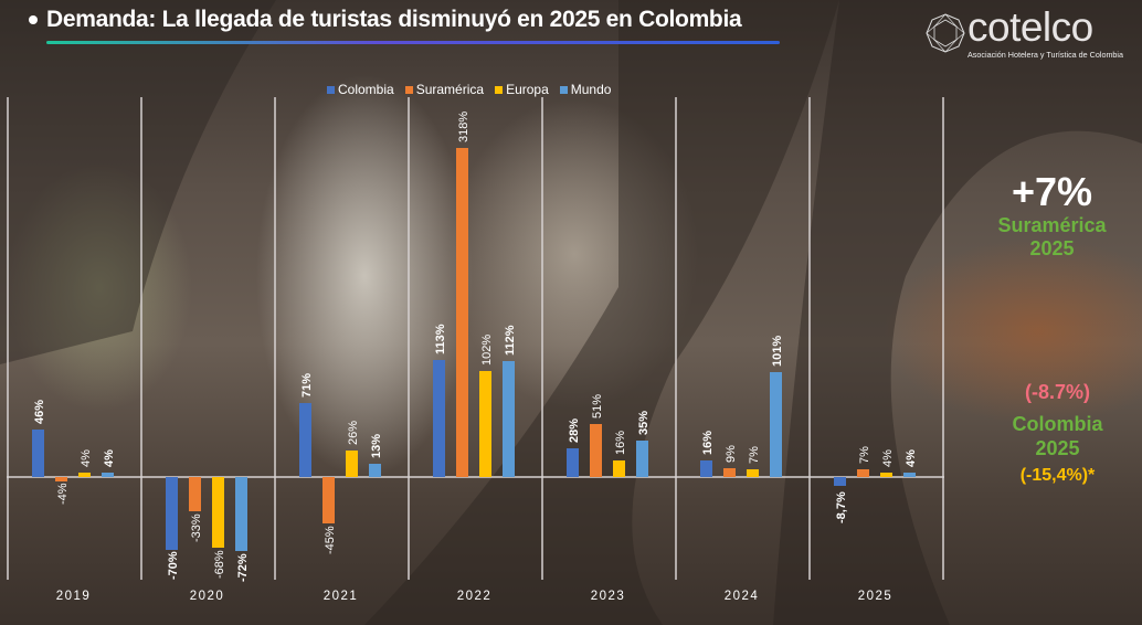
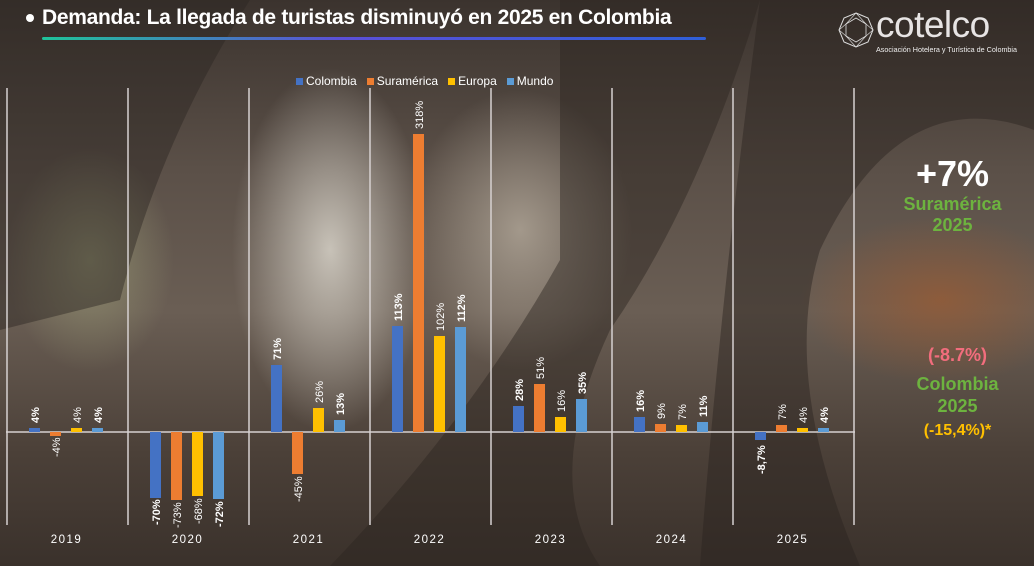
Colombia/2019: 46% -> 4%
Suramérica/2020: -33% -> -73%
Mundo/2024: 101% -> 11%
